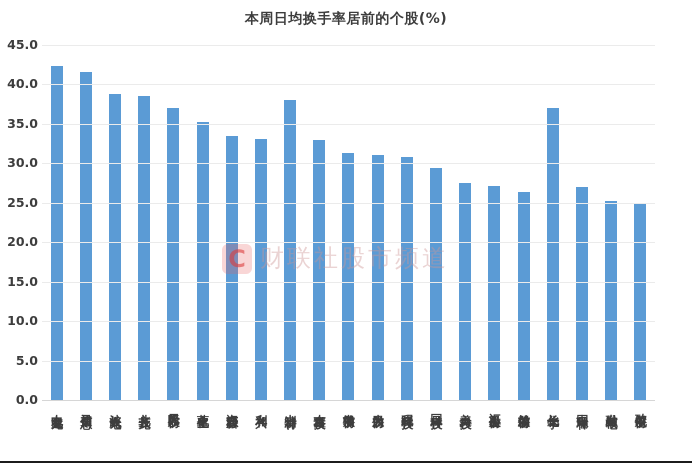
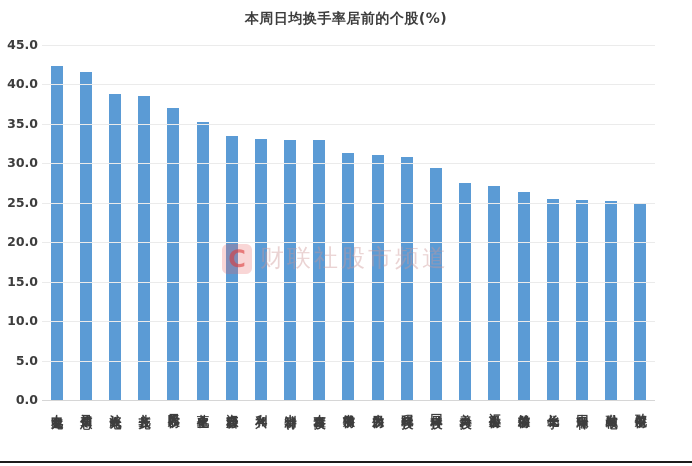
中洲特材: 38 -> 33
长华化学: 37 -> 26
中国瑞林: 27 -> 25
